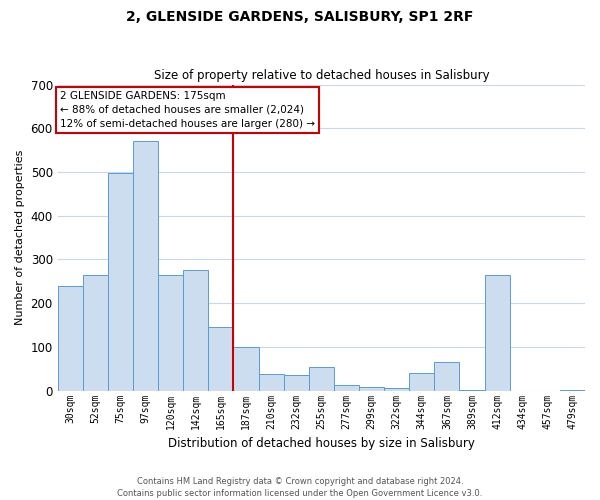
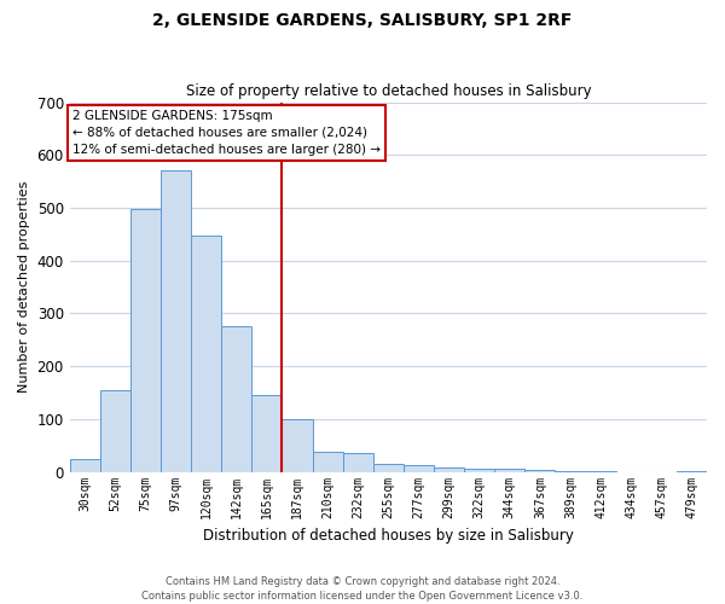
30sqm: 240 -> 25
52sqm: 265 -> 155
120sqm: 265 -> 448
255sqm: 55 -> 15
344sqm: 40 -> 5
367sqm: 65 -> 3
412sqm: 265 -> 1
